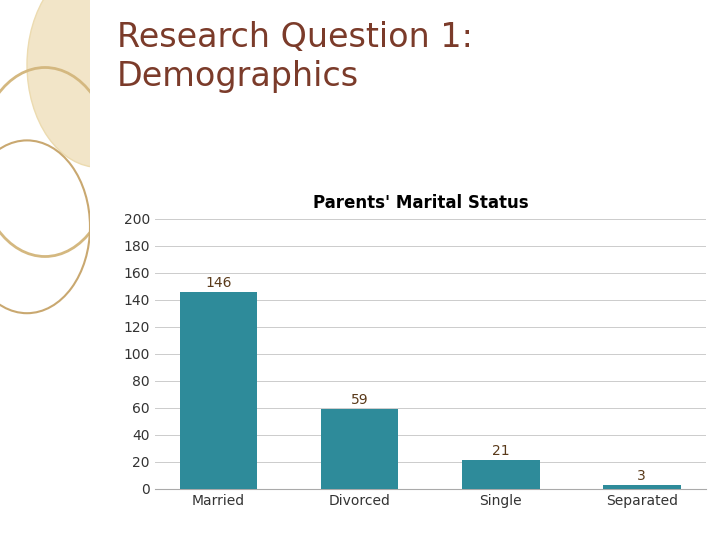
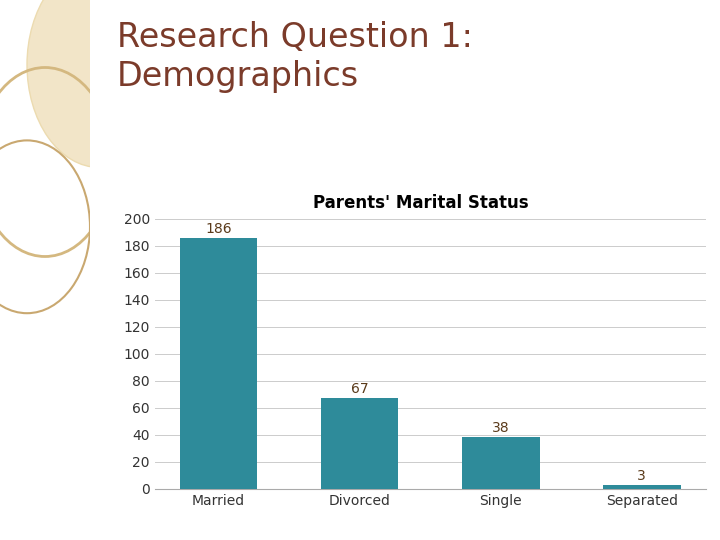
Married: 146 -> 186
Divorced: 59 -> 67
Single: 21 -> 38
